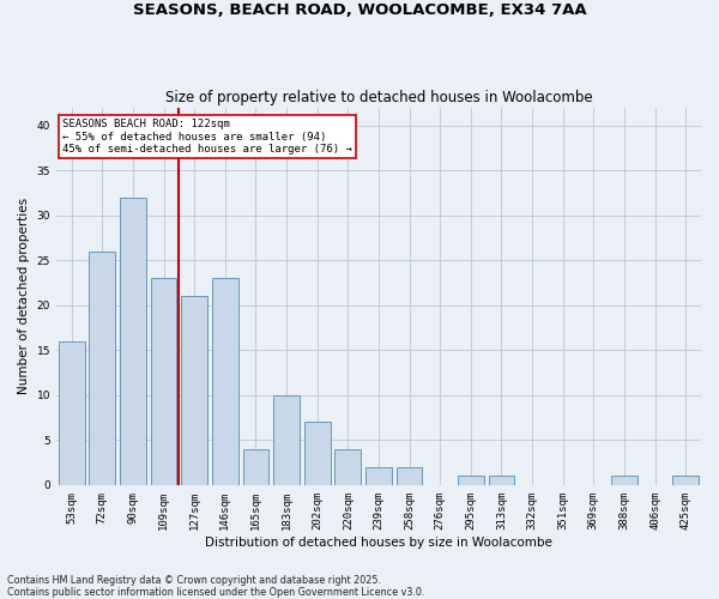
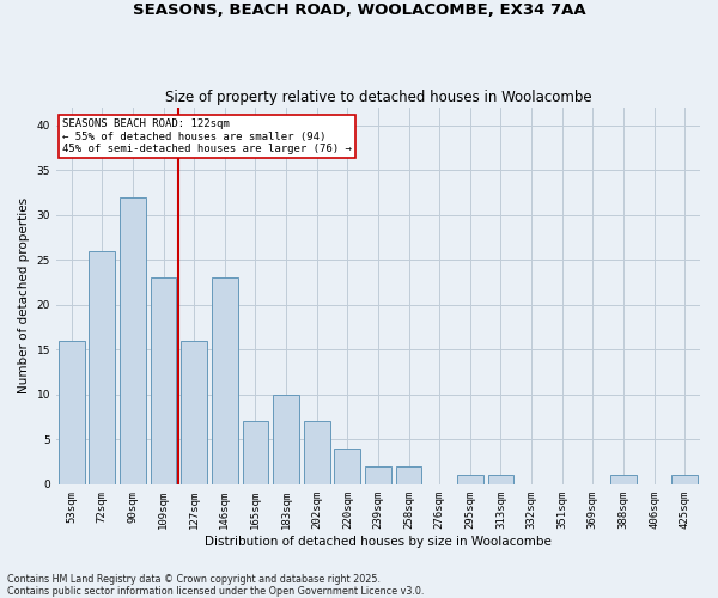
127sqm: 21 -> 16
165sqm: 4 -> 7
